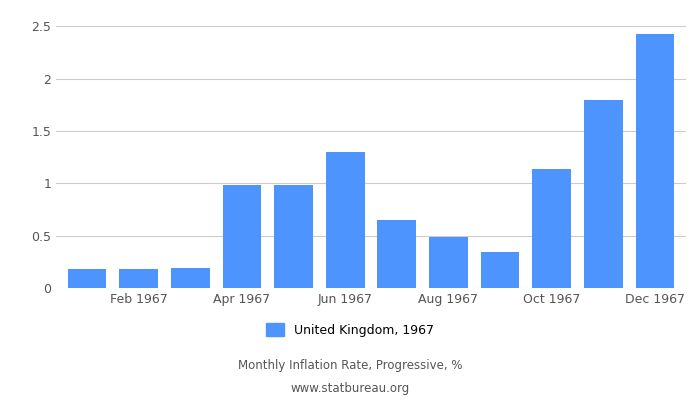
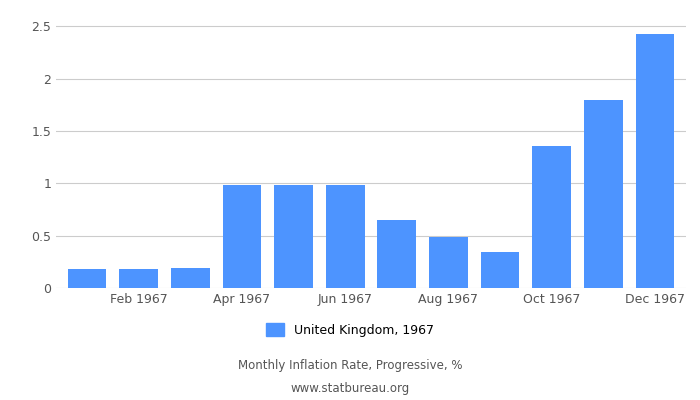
Jun 1967: 1.30 -> 0.98
Oct 1967: 1.14 -> 1.36
